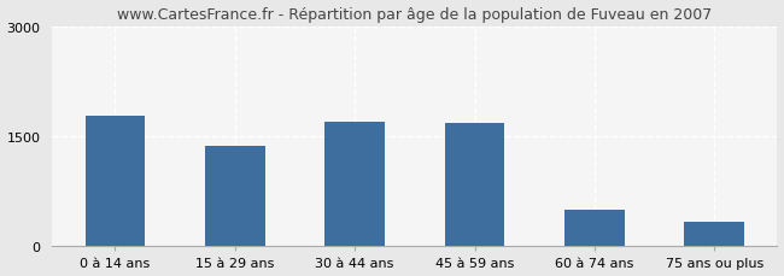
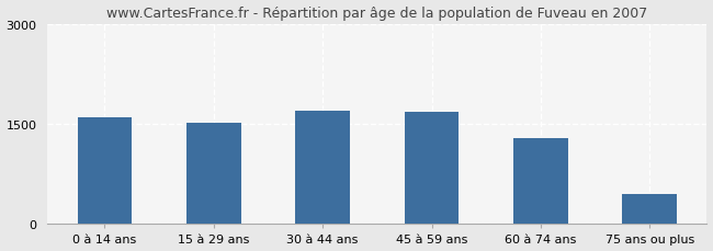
0 à 14 ans: 1780 -> 1590
15 à 29 ans: 1360 -> 1520
60 à 74 ans: 500 -> 1290
75 ans ou plus: 340 -> 450
